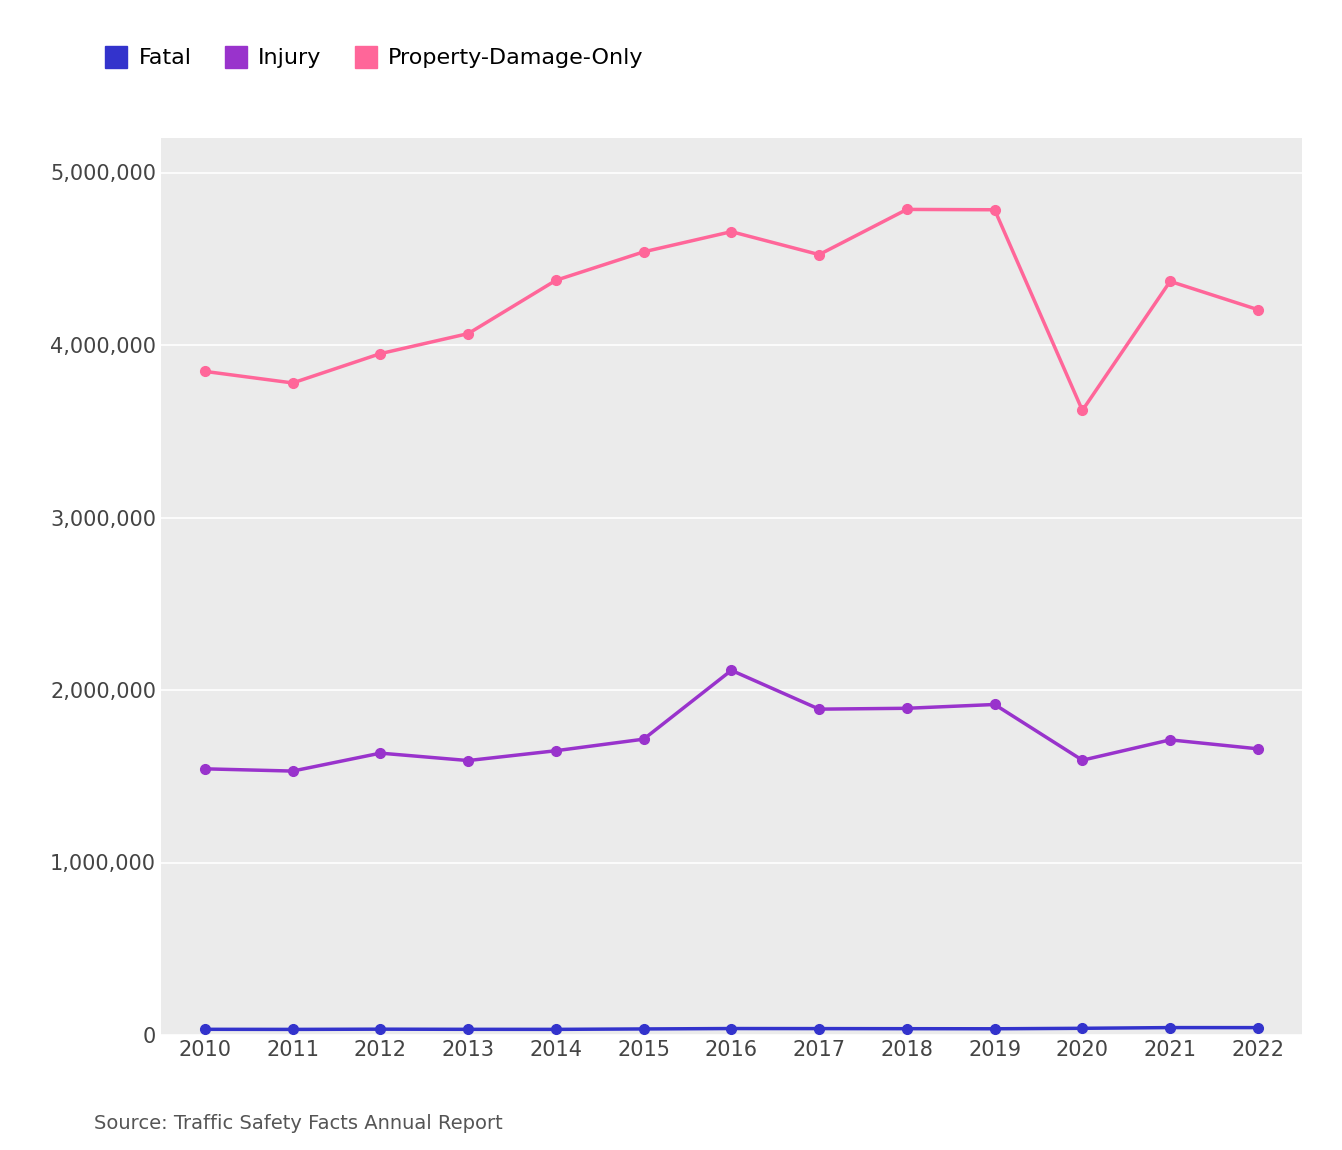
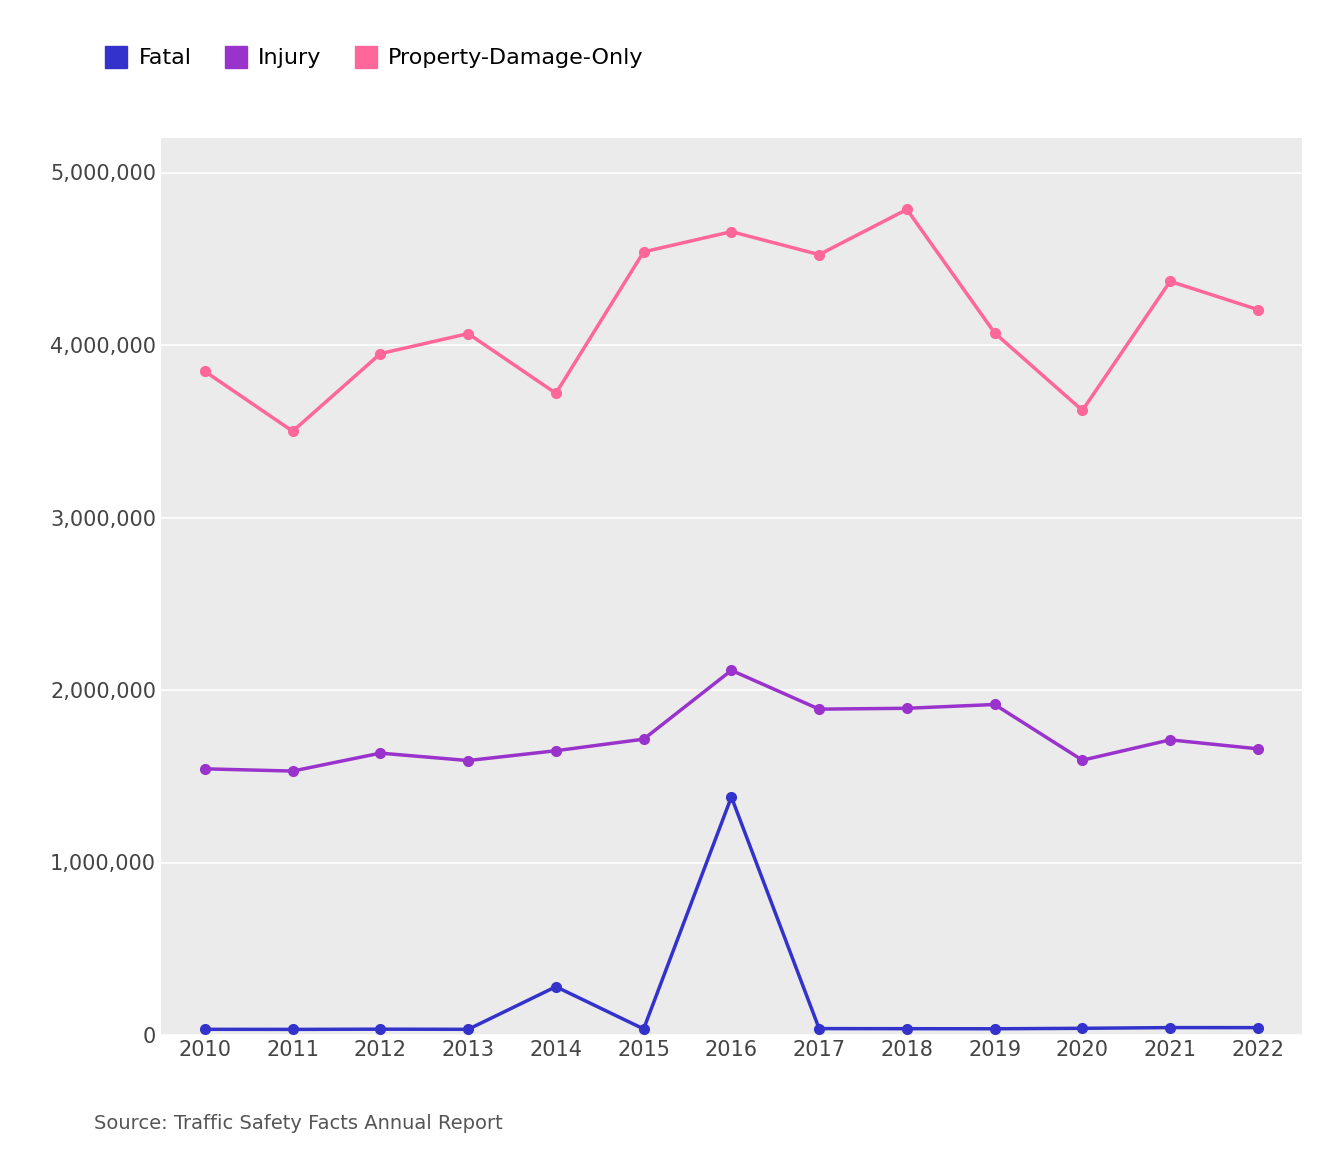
Property-Damage-Only/2011: 3,780,000 -> 3,500,000
Fatal/2014: 30,000 -> 280,000
Property-Damage-Only/2014: 4,380,000 -> 3,720,000
Fatal/2016: 40,000 -> 1,380,000
Property-Damage-Only/2019: 4,780,000 -> 4,070,000
